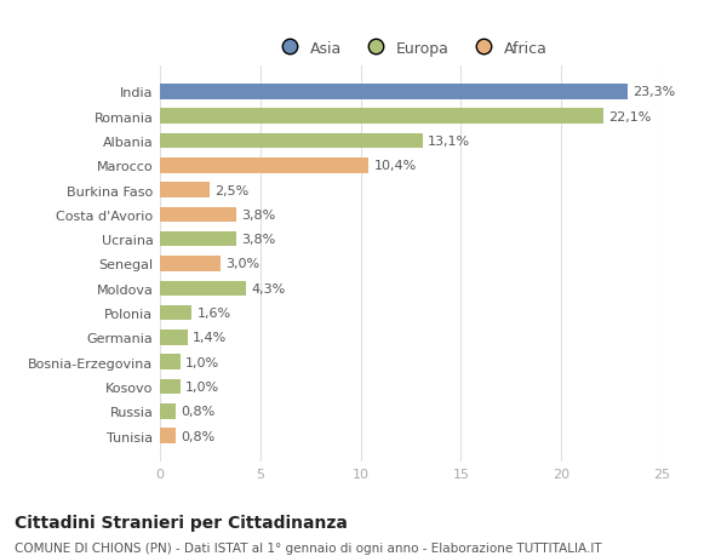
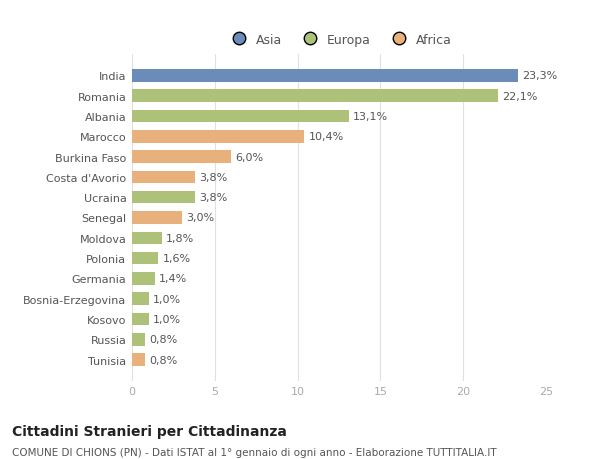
Burkina Faso: 2,5% -> 6,0%
Moldova: 4,3% -> 1,8%
